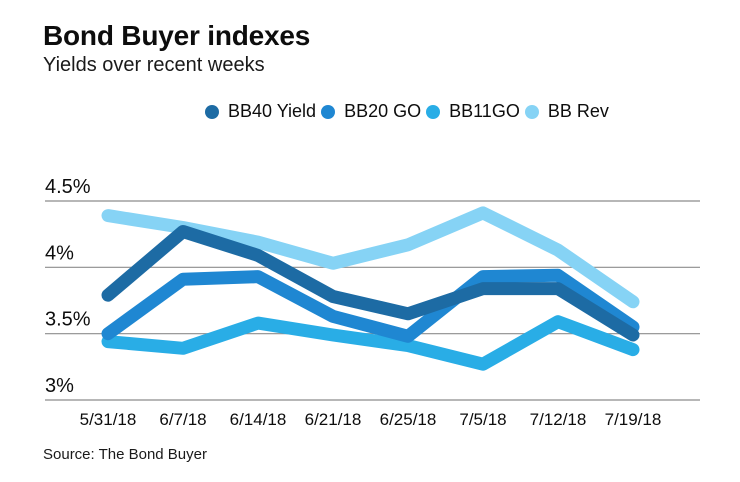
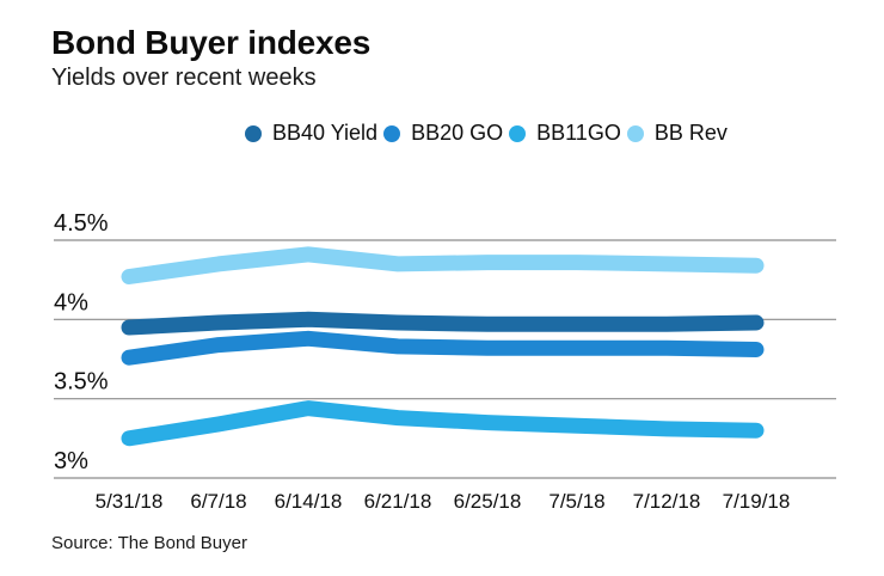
BB40 Yield/5/31/18: 3.79% -> 3.95%
BB20 GO/5/31/18: 3.50% -> 3.76%
BB11GO/5/31/18: 3.44% -> 3.25%
BB Rev/5/31/18: 4.39% -> 4.27%
BB40 Yield/6/7/18: 4.27% -> 3.98%
BB20 GO/6/7/18: 3.91% -> 3.84%
BB11GO/6/7/18: 3.39% -> 3.34%
BB Rev/6/7/18: 4.30% -> 4.35%
BB40 Yield/6/14/18: 4.09% -> 4.00%
BB20 GO/6/14/18: 3.93% -> 3.88%
BB11GO/6/14/18: 3.58% -> 3.44%
BB Rev/6/14/18: 4.19% -> 4.41%
BB40 Yield/6/21/18: 3.78% -> 3.98%
BB20 GO/6/21/18: 3.63% -> 3.83%
BB11GO/6/21/18: 3.49% -> 3.38%
BB Rev/6/21/18: 4.03% -> 4.35%
BB40 Yield/6/25/18: 3.65% -> 3.97%
BB20 GO/6/25/18: 3.48% -> 3.82%
BB11GO/6/25/18: 3.41% -> 3.35%
BB Rev/6/25/18: 4.17% -> 4.36%
BB40 Yield/7/5/18: 3.84% -> 3.97%
BB20 GO/7/5/18: 3.93% -> 3.82%
BB11GO/7/5/18: 3.27% -> 3.33%
BB Rev/7/5/18: 4.41% -> 4.36%
BB40 Yield/7/12/18: 3.84% -> 3.97%
BB20 GO/7/12/18: 3.94% -> 3.82%
BB11GO/7/12/18: 3.59% -> 3.31%
BB Rev/7/12/18: 4.13% -> 4.35%
BB40 Yield/7/19/18: 3.49% -> 3.98%
BB20 GO/7/19/18: 3.55% -> 3.81%
BB11GO/7/19/18: 3.38% -> 3.30%
BB Rev/7/19/18: 3.74% -> 4.34%
